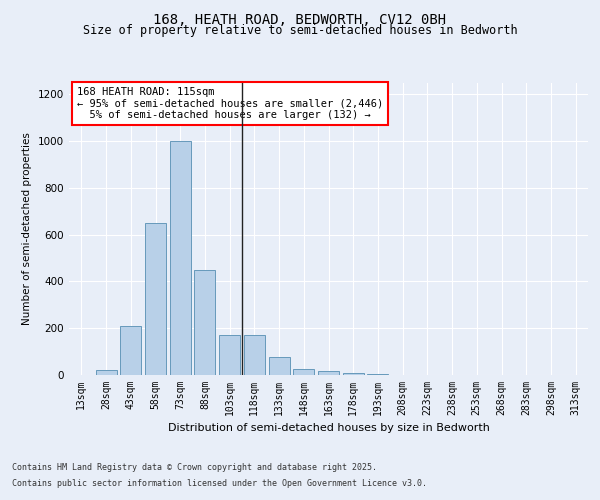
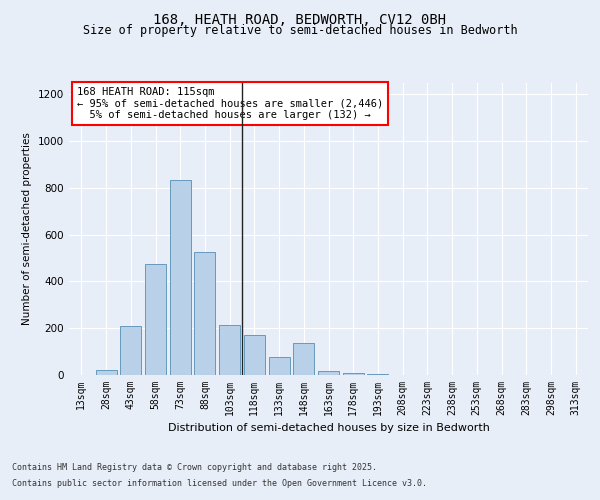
58sqm: 650 -> 475
73sqm: 1000 -> 835
88sqm: 450 -> 525
103sqm: 170 -> 215
148sqm: 25 -> 135
